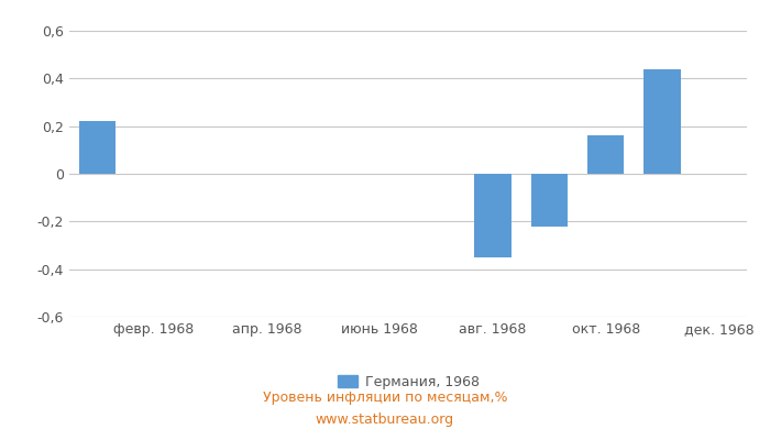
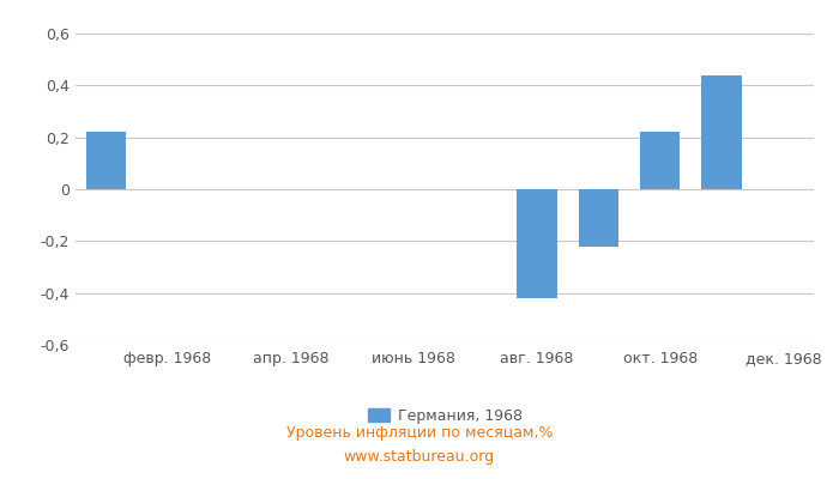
авг. 1968: -0,35 -> -0,42
окт. 1968: 0,16 -> 0,22
